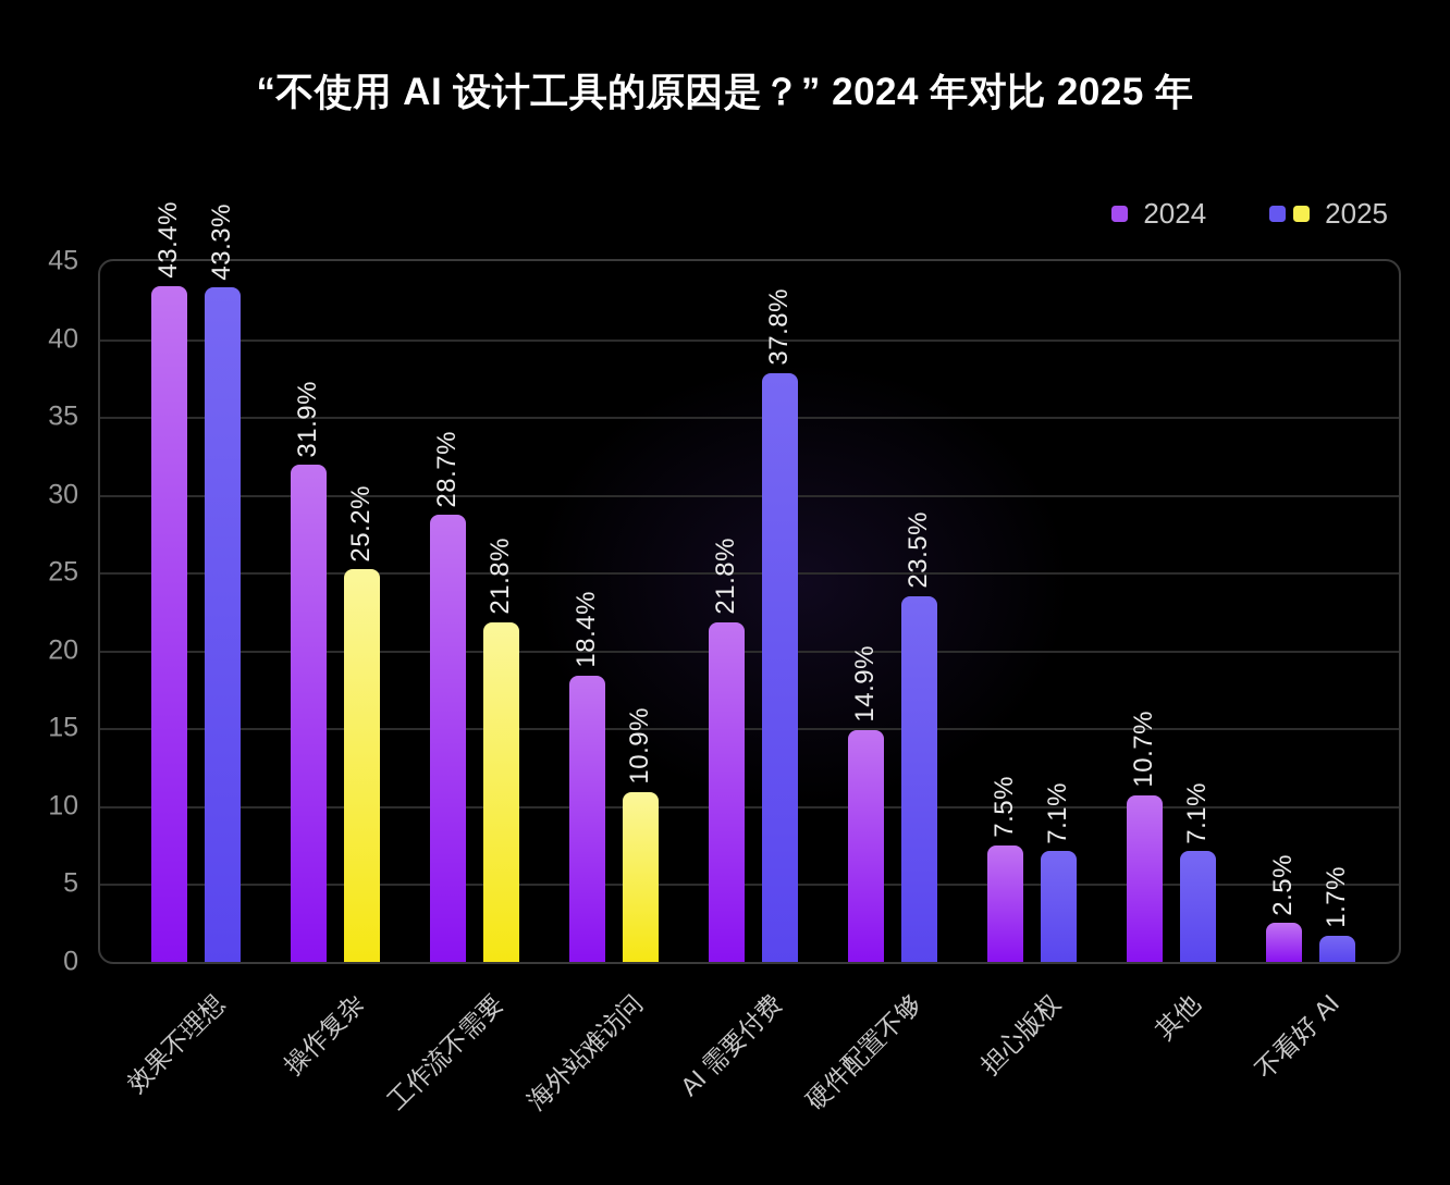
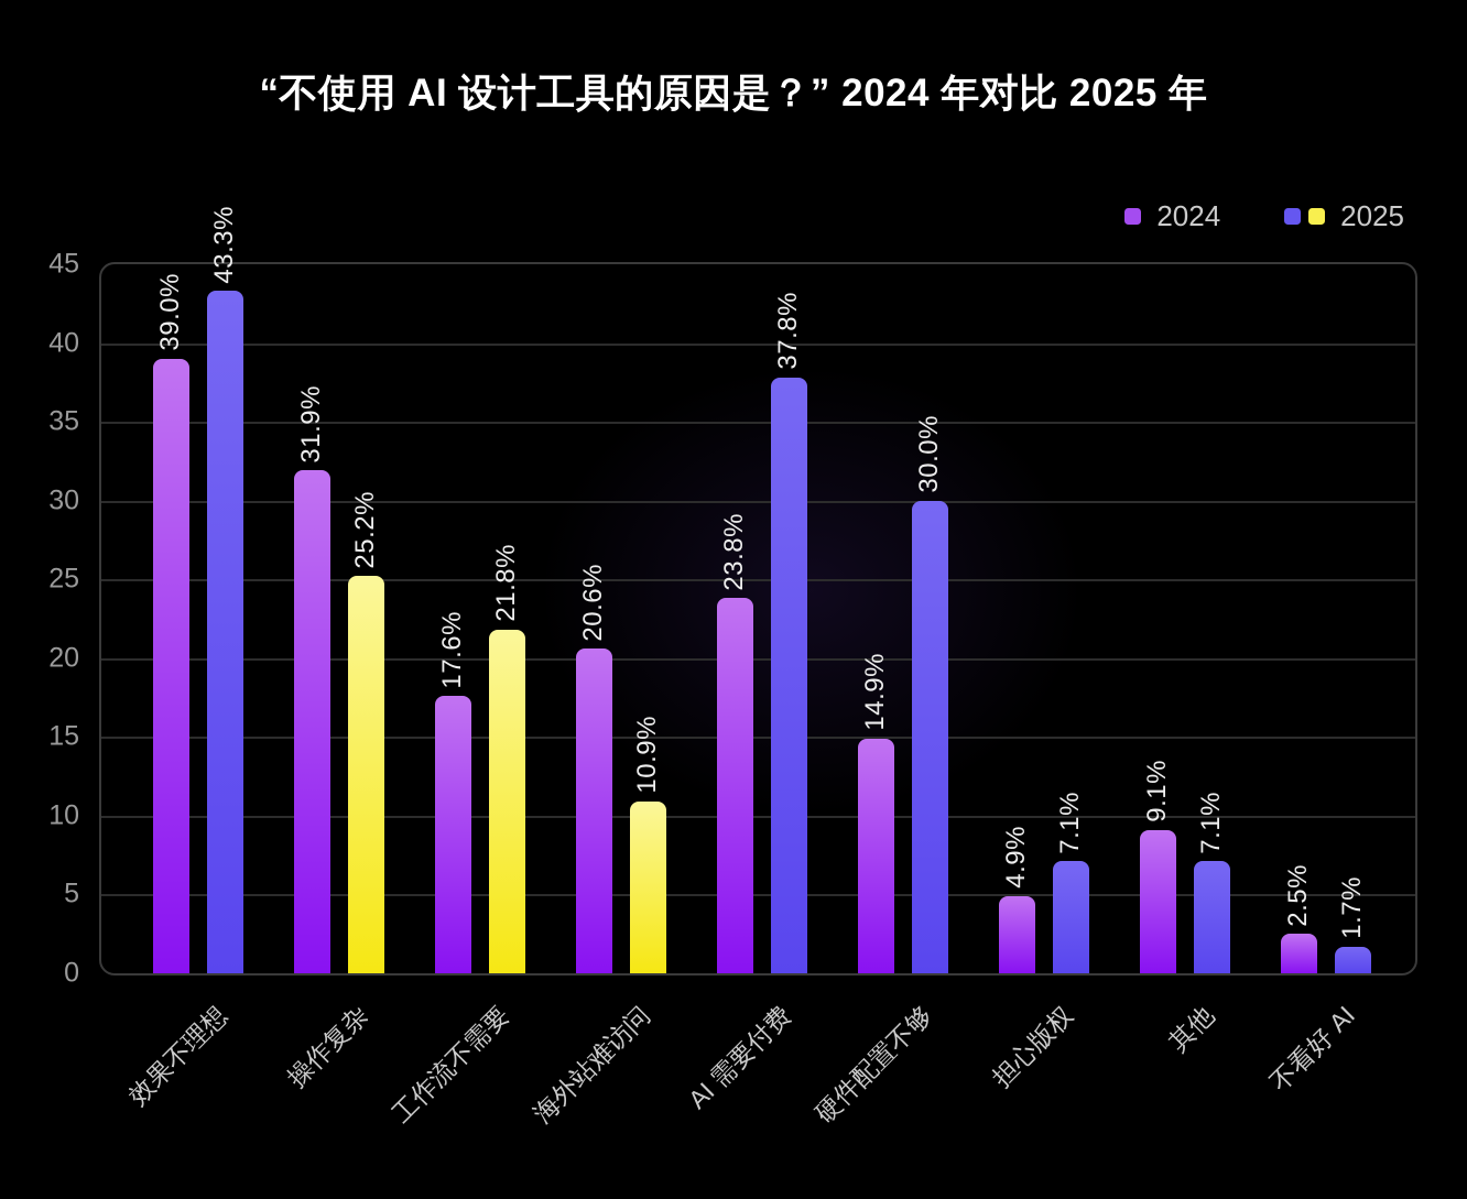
2024/效果不理想: 43.4% -> 39.0%
2024/工作流不需要: 28.7% -> 17.6%
2024/海外站难访问: 18.4% -> 20.6%
2024/AI 需要付费: 21.8% -> 23.8%
2025/硬件配置不够: 23.5% -> 30.0%
2024/担心版权: 7.5% -> 4.9%
2024/其他: 10.7% -> 9.1%
